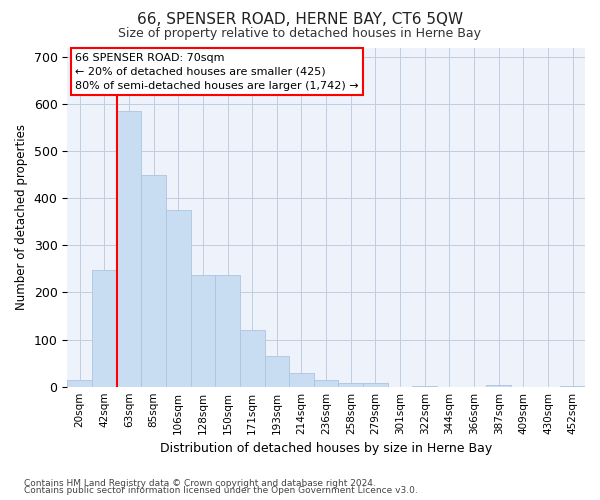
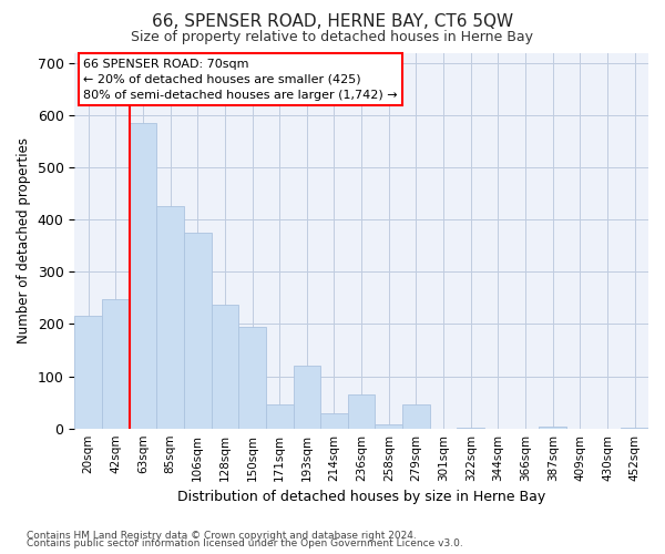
20sqm: 15 -> 215
85sqm: 450 -> 425
150sqm: 238 -> 195
171sqm: 120 -> 45
193sqm: 65 -> 120
236sqm: 14 -> 65
279sqm: 8 -> 45
